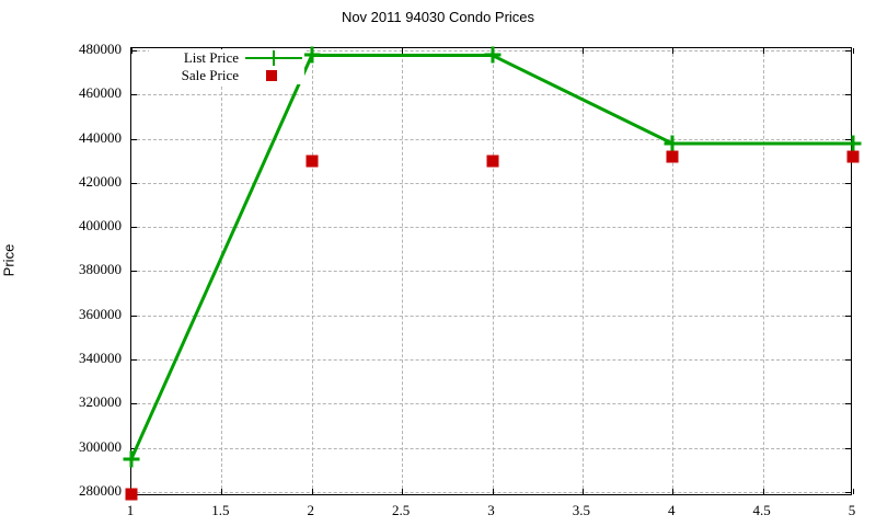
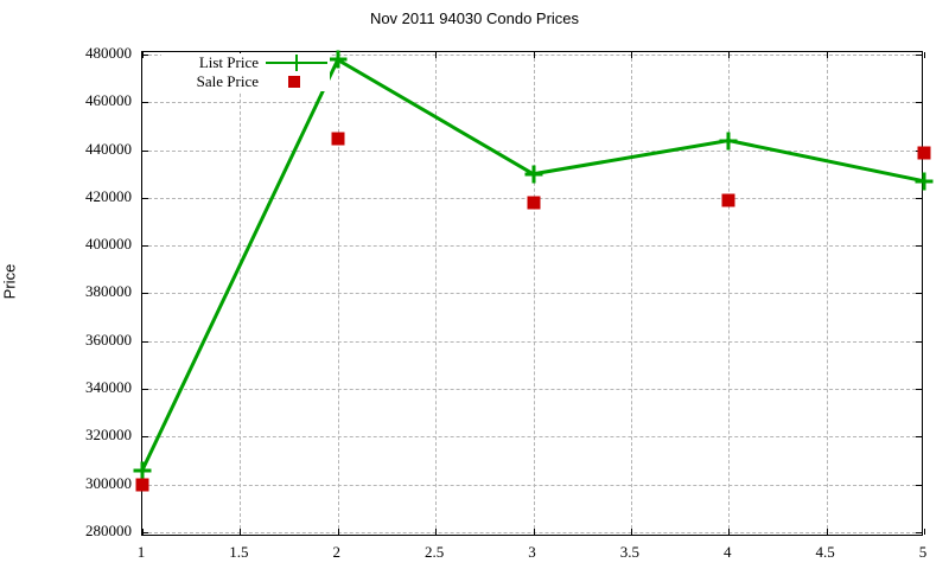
List Price/1: 295000 -> 306000
Sale Price/1: 279000 -> 300000
Sale Price/2: 430000 -> 445000
List Price/3: 478000 -> 430000
Sale Price/3: 430000 -> 418000
List Price/4: 438000 -> 444000
Sale Price/4: 432000 -> 419000
List Price/5: 438000 -> 427000
Sale Price/5: 432000 -> 439000
